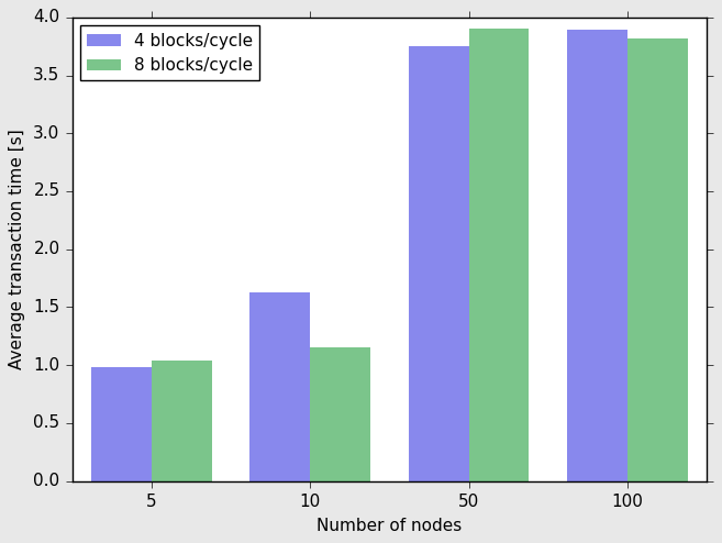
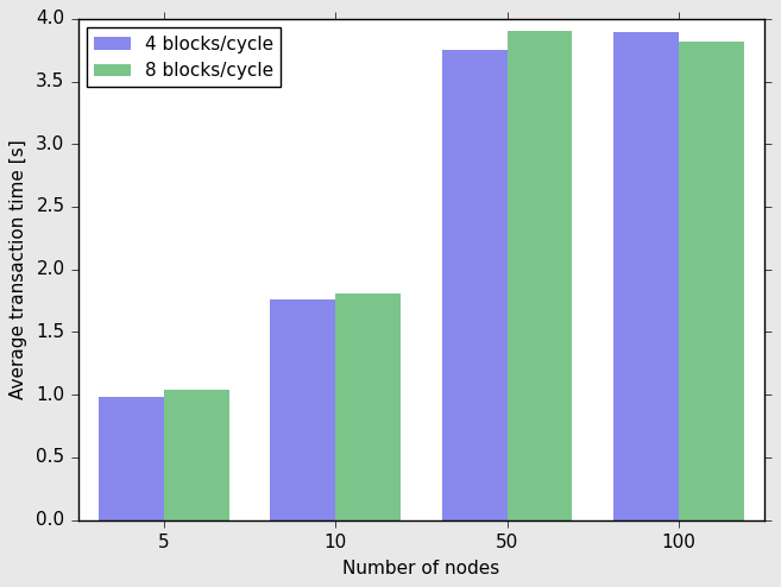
4 blocks/cycle/10: 1.63 -> 1.76
8 blocks/cycle/10: 1.15 -> 1.81
